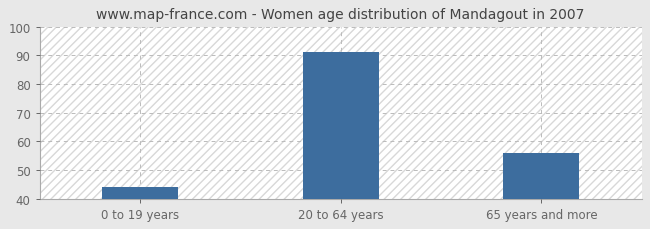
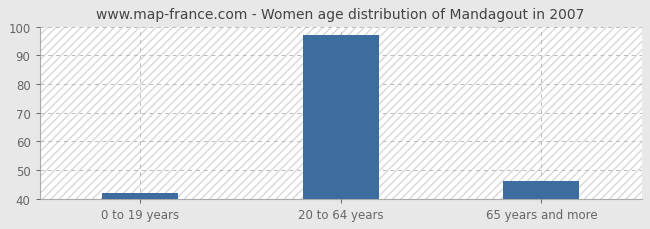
0 to 19 years: 44 -> 42
20 to 64 years: 91 -> 97
65 years and more: 56 -> 46
